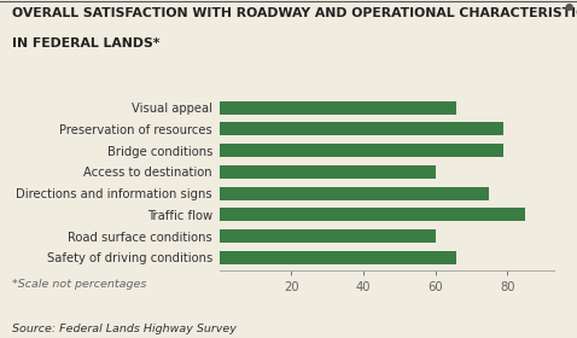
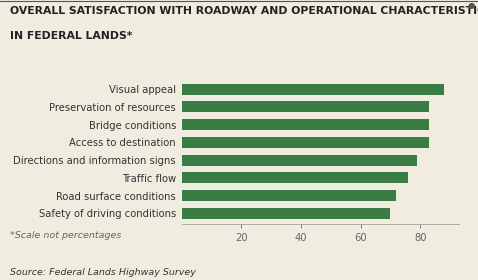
Visual appeal: 66 -> 88
Preservation of resources: 79 -> 83
Bridge conditions: 79 -> 83
Access to destination: 60 -> 83
Directions and information signs: 75 -> 79
Traffic flow: 85 -> 76
Road surface conditions: 60 -> 72
Safety of driving conditions: 66 -> 70
